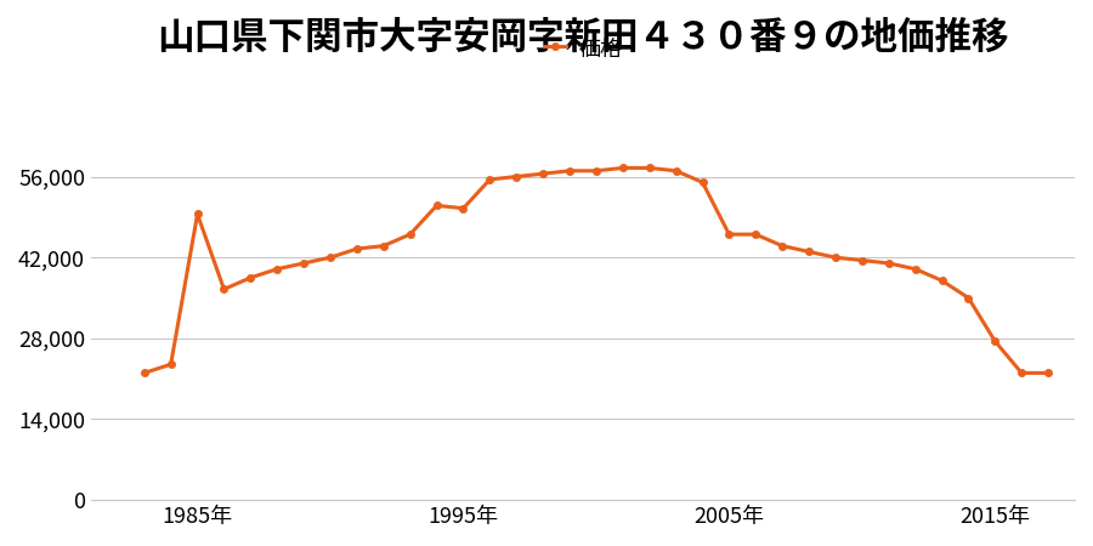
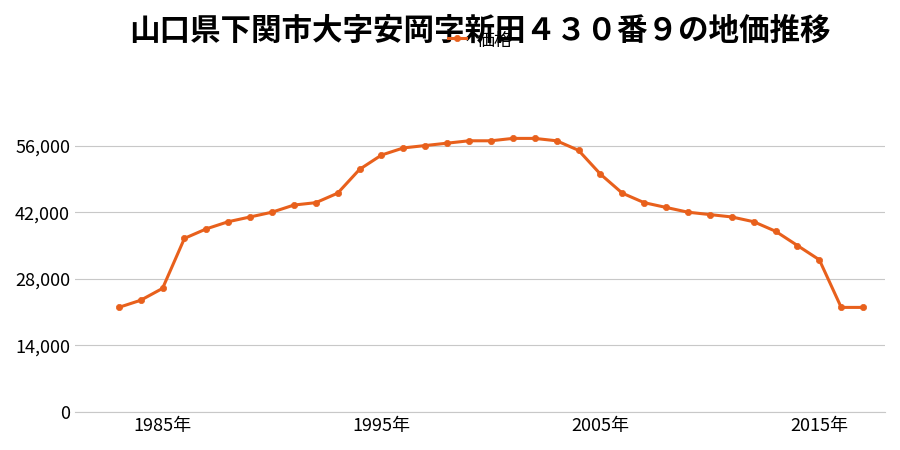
1985年: 49,500 -> 26,000
1995年: 50,500 -> 54,000
2005年: 46,000 -> 50,000
2015年: 27,500 -> 32,000
